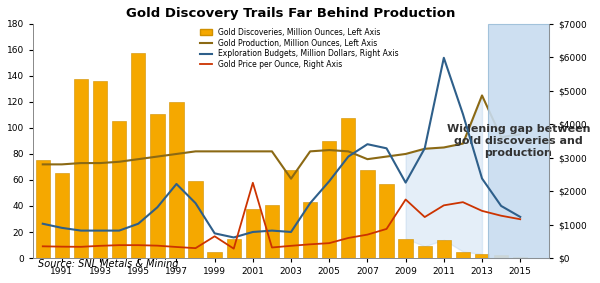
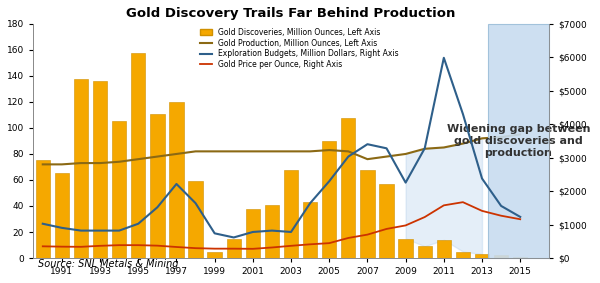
Gold Price per Ounce, Right Axis/1999: $650 -> $280
Gold Price per Ounce, Right Axis/2001: $2250 -> $280
Gold Production, Million Ounces, Left Axis/2003: 61 -> 82
Gold Price per Ounce, Right Axis/2009: $1750 -> $980
Gold Production, Million Ounces, Left Axis/2013: 125 -> 92
